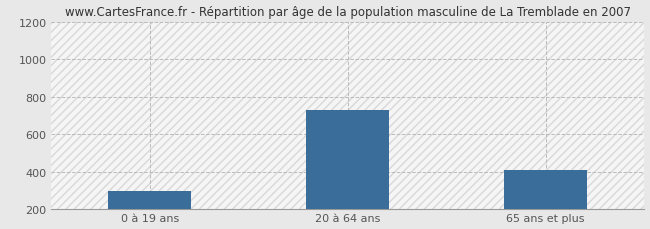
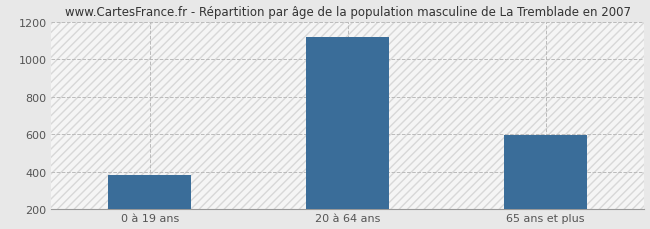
0 à 19 ans: 300 -> 380
20 à 64 ans: 730 -> 1120
65 ans et plus: 410 -> 600
